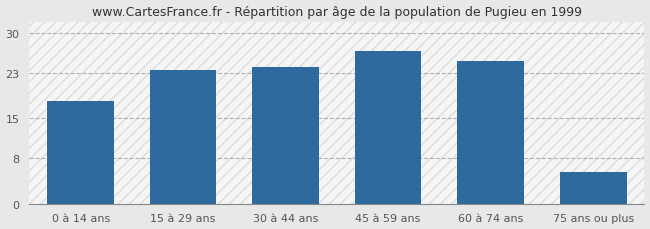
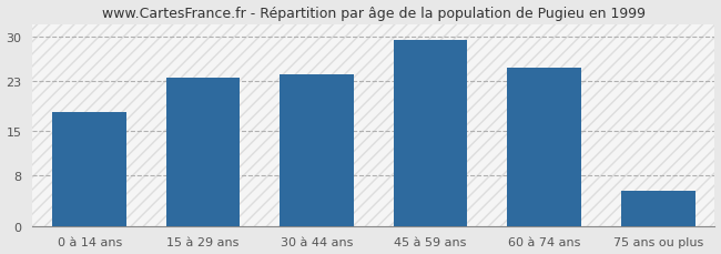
45 à 59 ans: 26.8 -> 29.5
